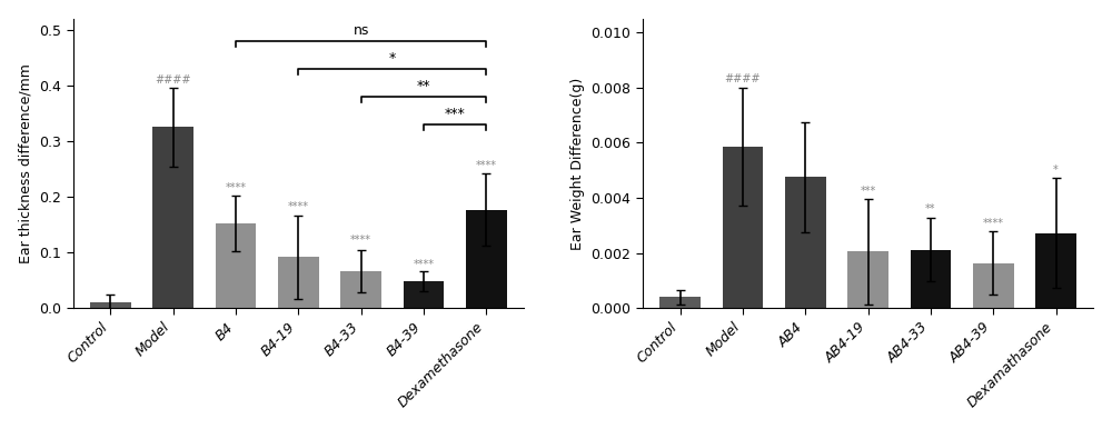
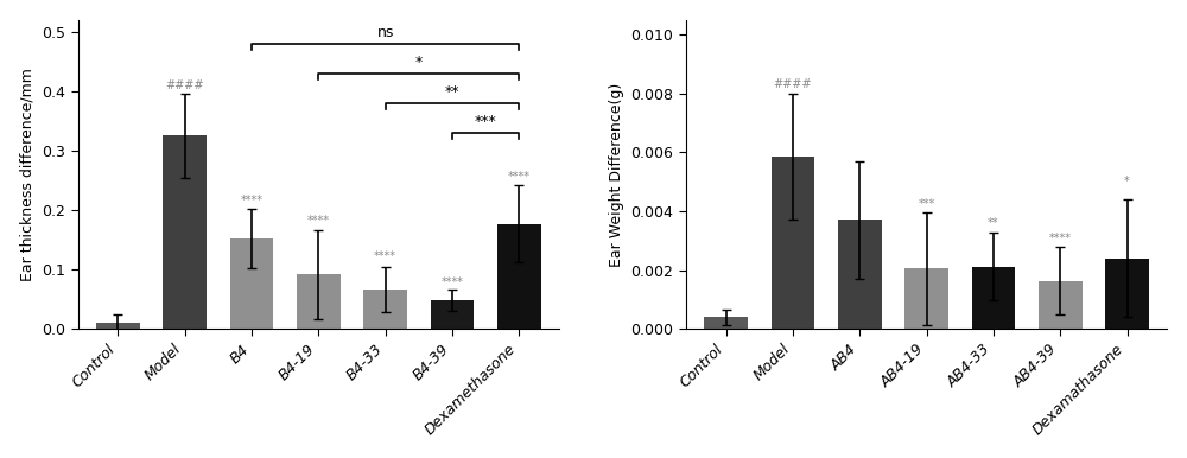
AB4: 0.00475 -> 0.00370
Dexamathasone: 0.00272 -> 0.00240
